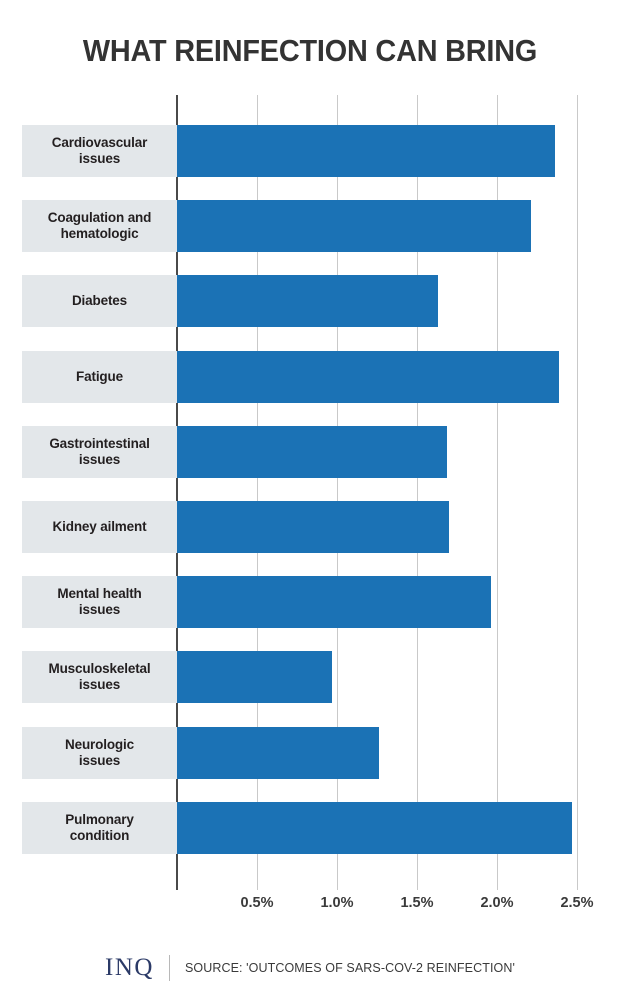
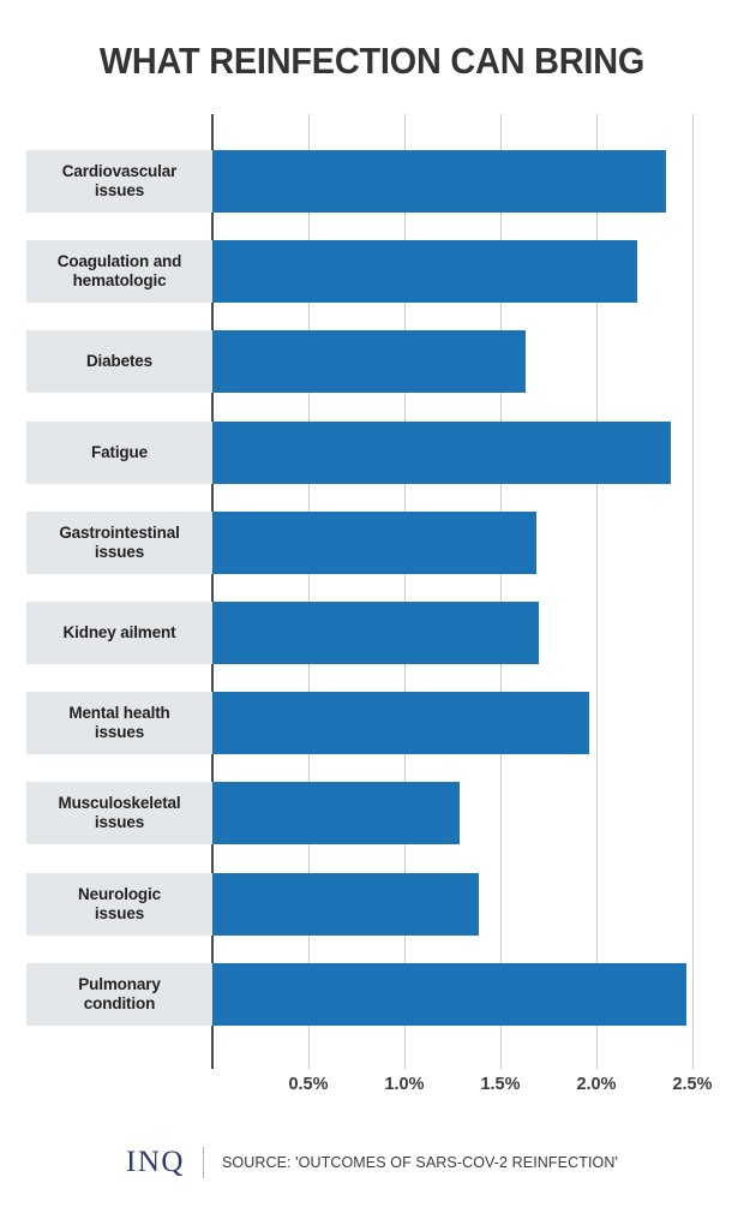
Musculoskeletal issues: 0.97% -> 1.29%
Neurologic issues: 1.26% -> 1.39%
